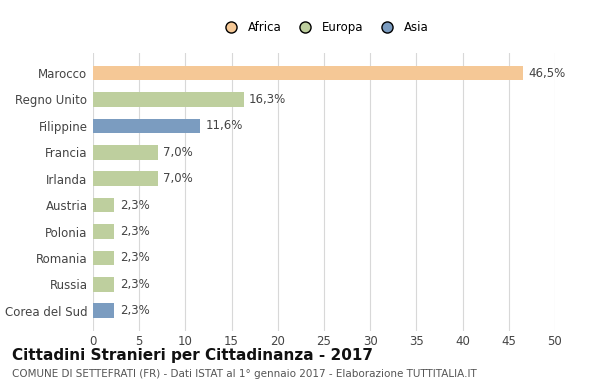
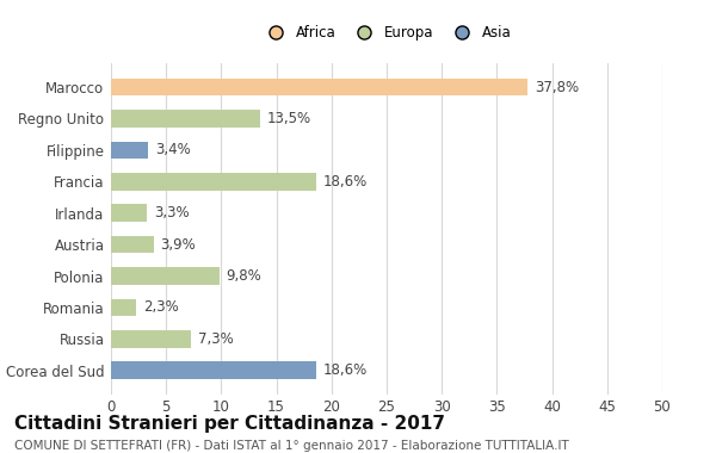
Marocco: 46,5% -> 37,8%
Regno Unito: 16,3% -> 13,5%
Filippine: 11,6% -> 3,4%
Francia: 7,0% -> 18,6%
Irlanda: 7,0% -> 3,3%
Austria: 2,3% -> 3,9%
Polonia: 2,3% -> 9,8%
Russia: 2,3% -> 7,3%
Corea del Sud: 2,3% -> 18,6%
